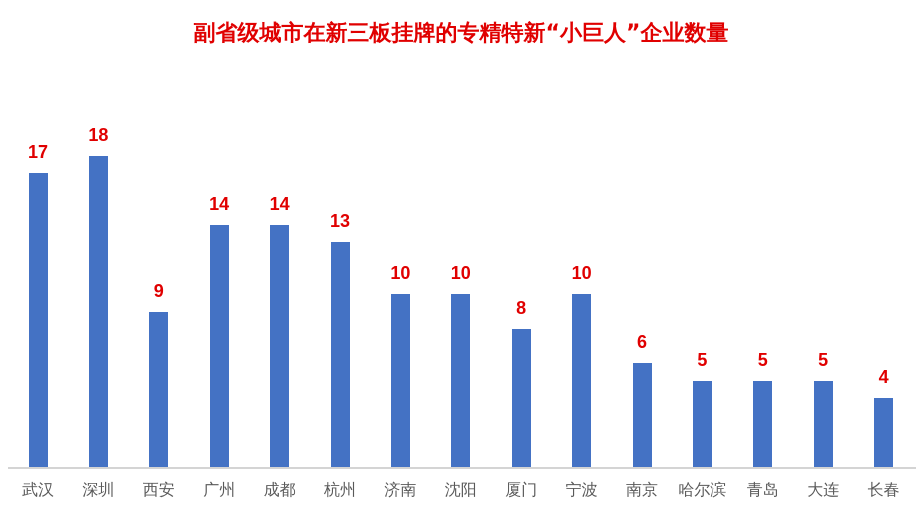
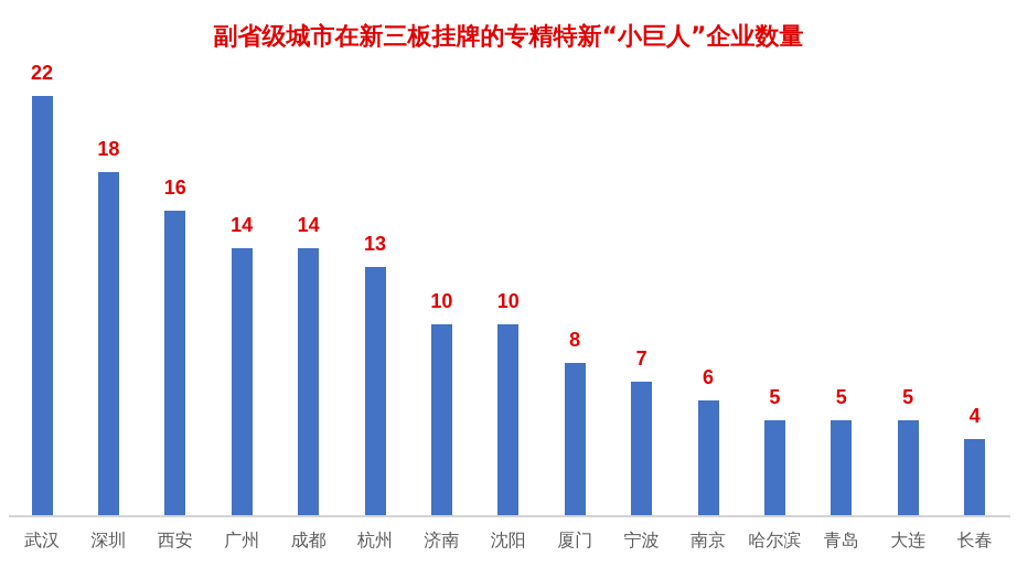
武汉: 17 -> 22
西安: 9 -> 16
宁波: 10 -> 7
